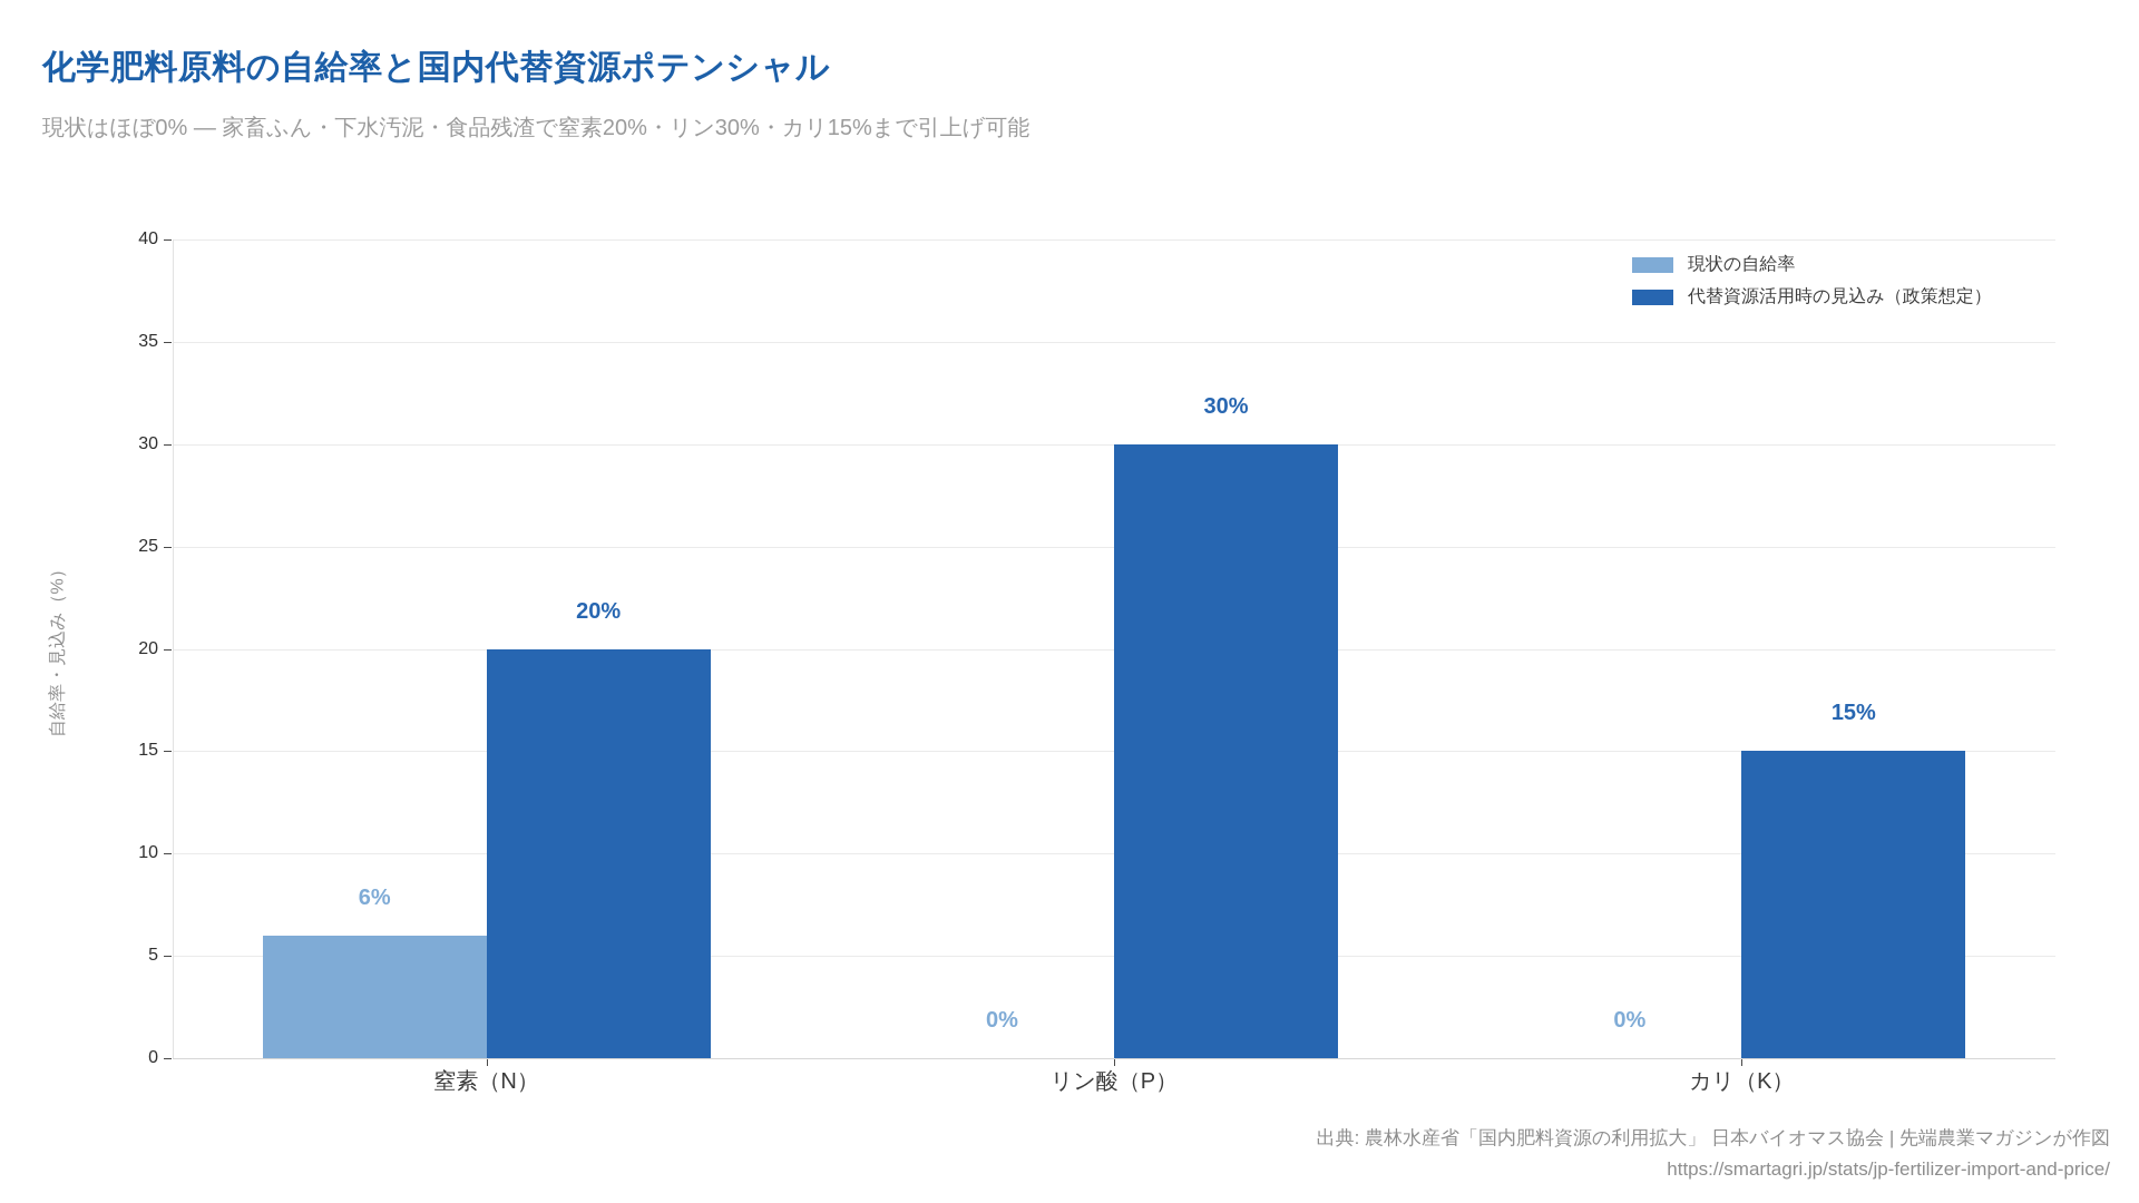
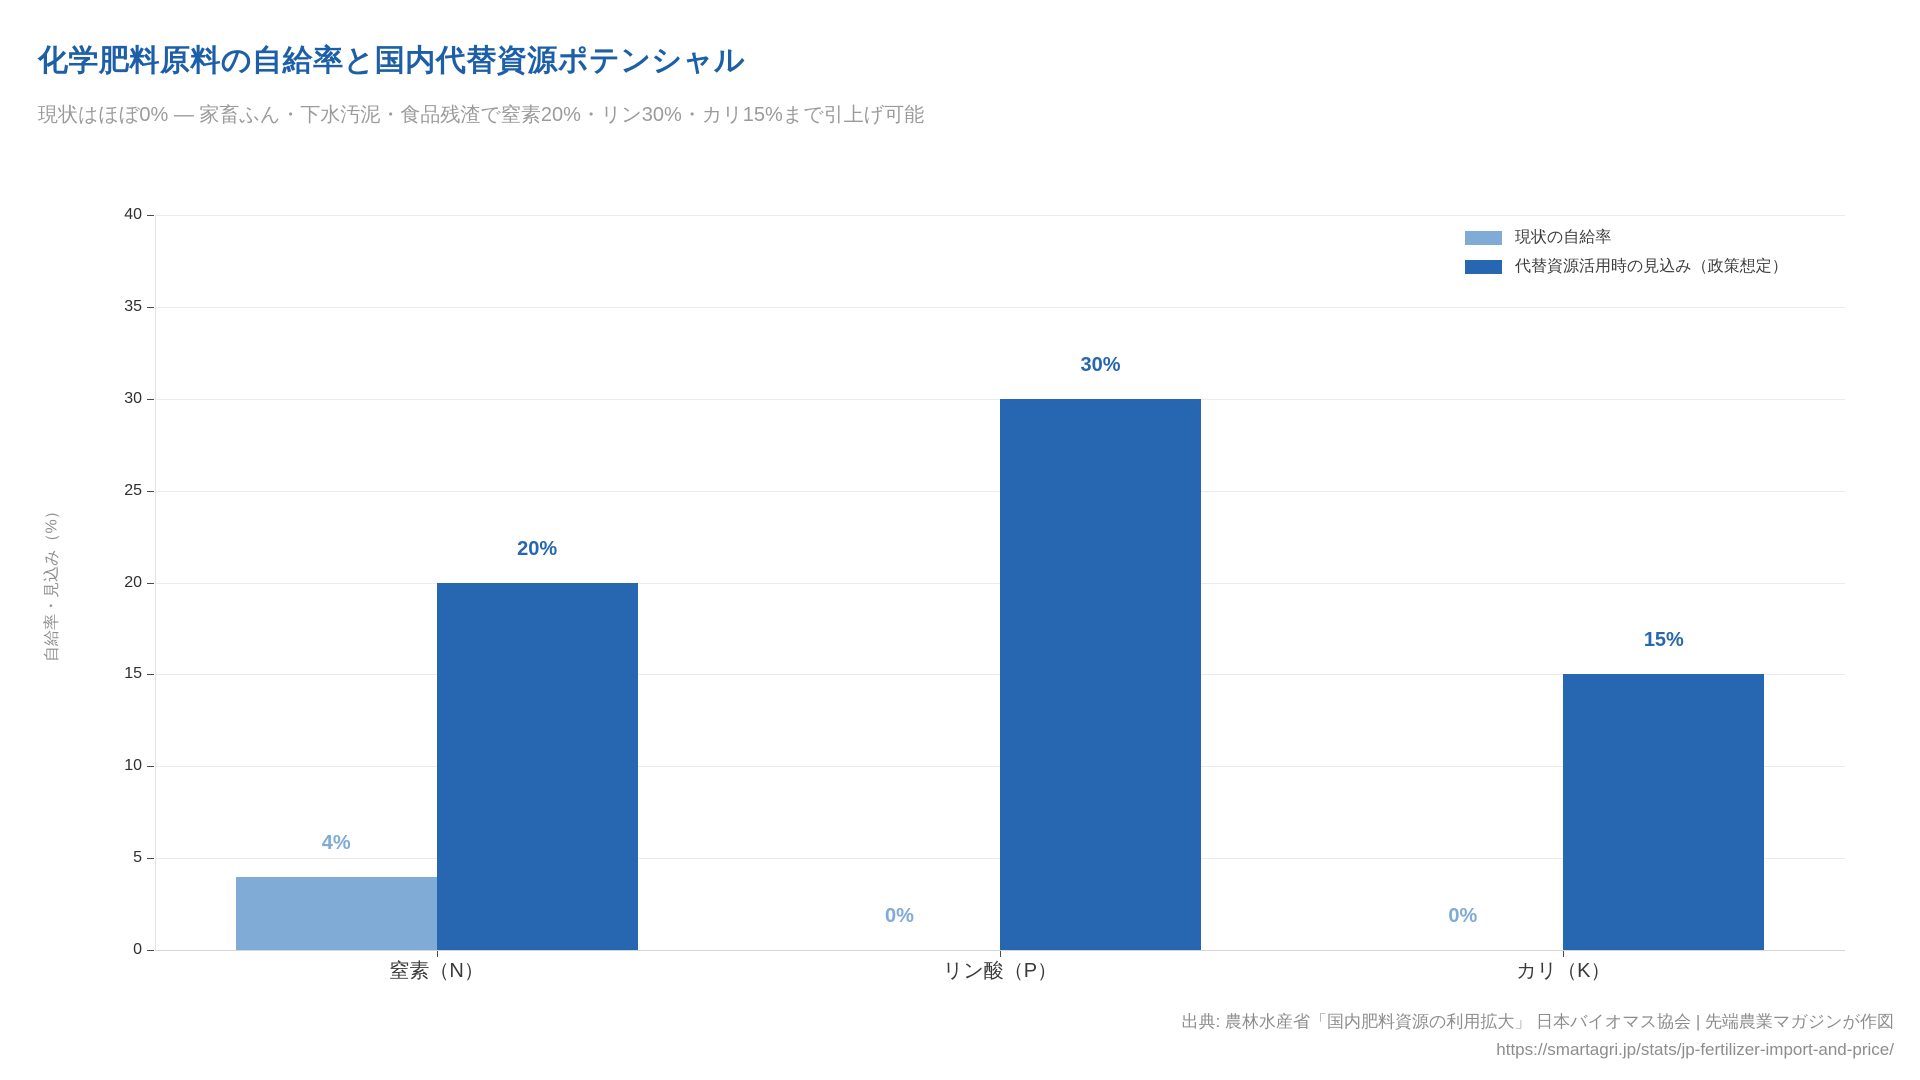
現状の自給率/窒素（N）: 6% -> 4%
